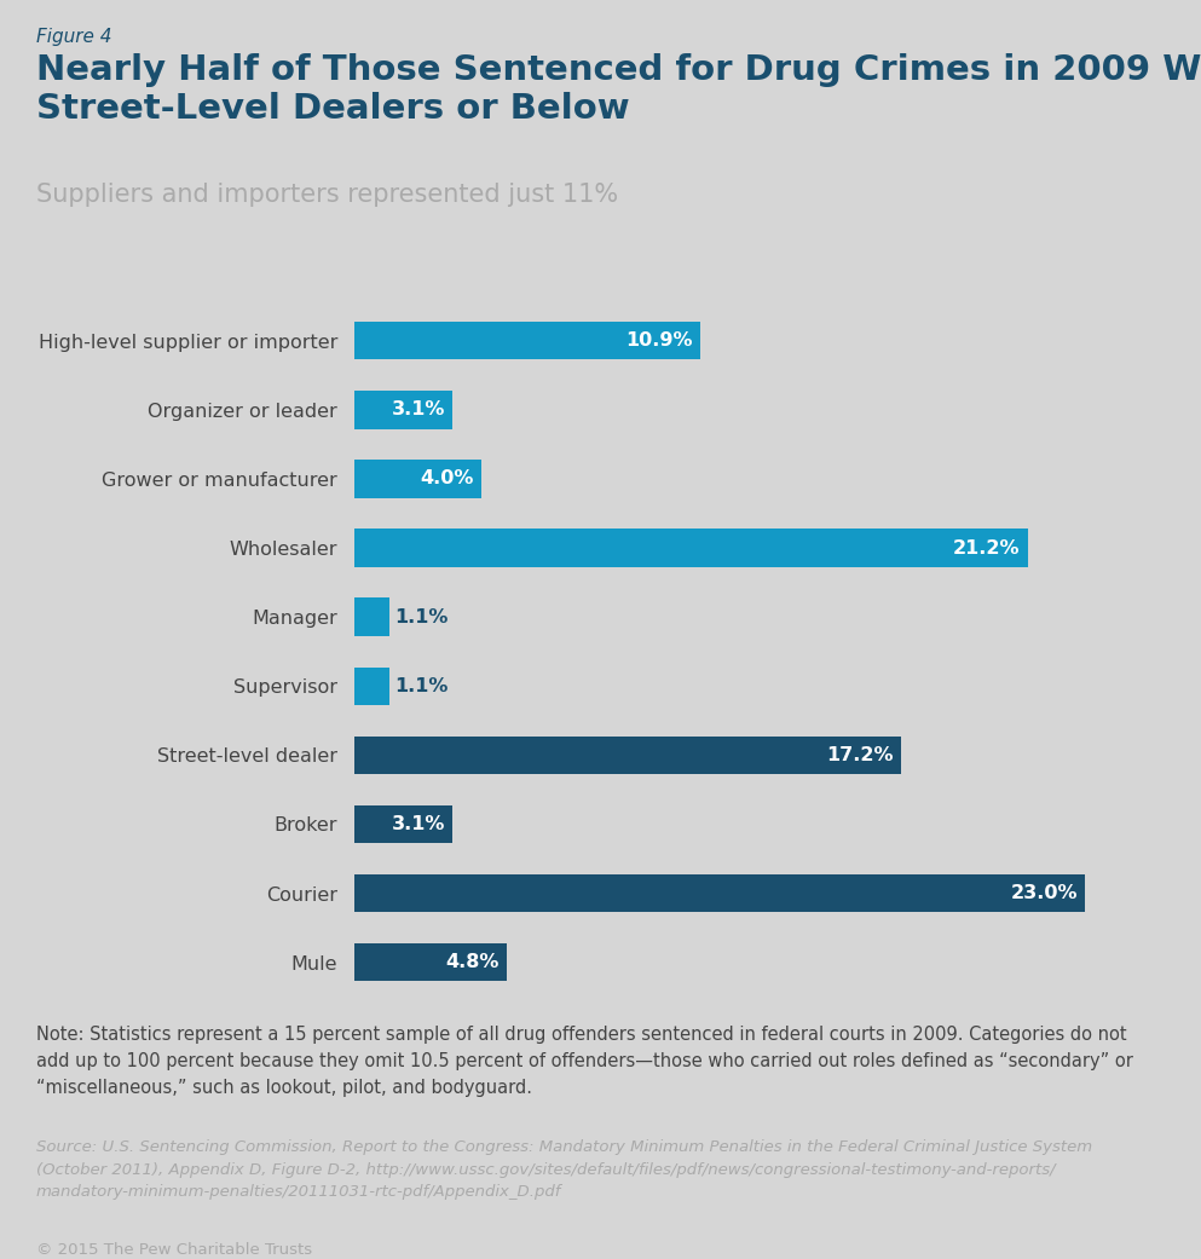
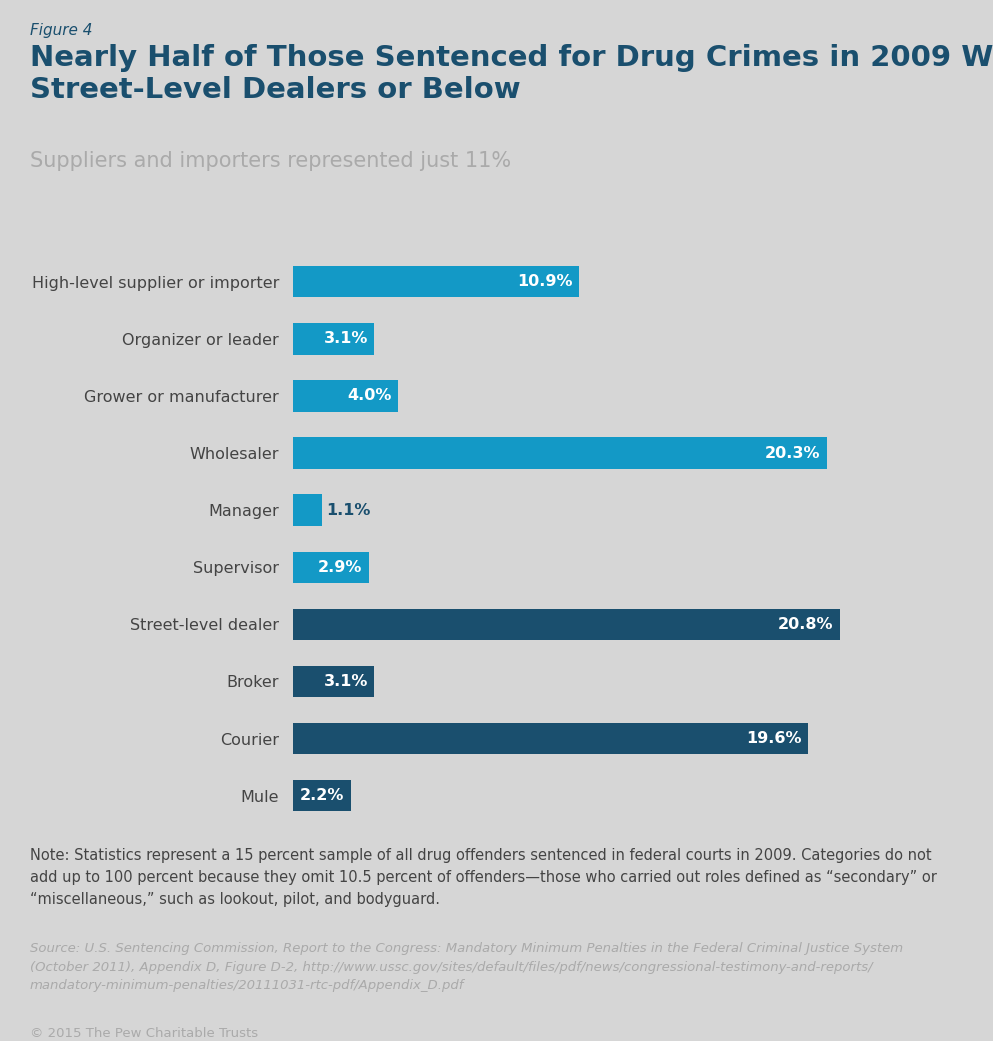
Wholesaler: 21.2% -> 20.3%
Supervisor: 1.1% -> 2.9%
Street-level dealer: 17.2% -> 20.8%
Courier: 23.0% -> 19.6%
Mule: 4.8% -> 2.2%
